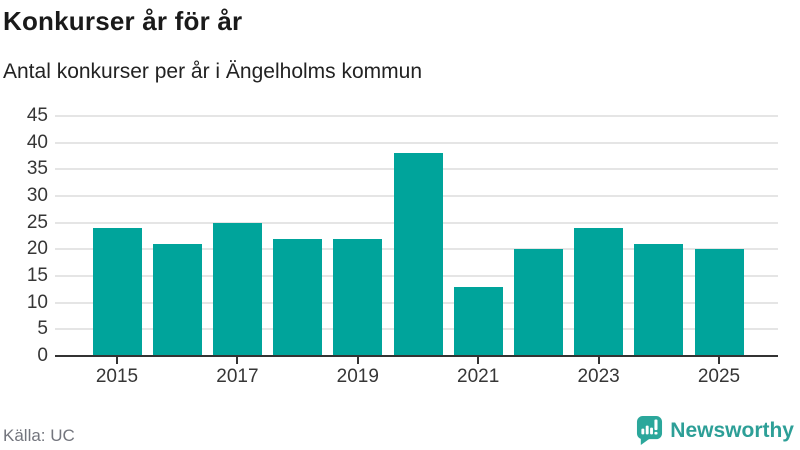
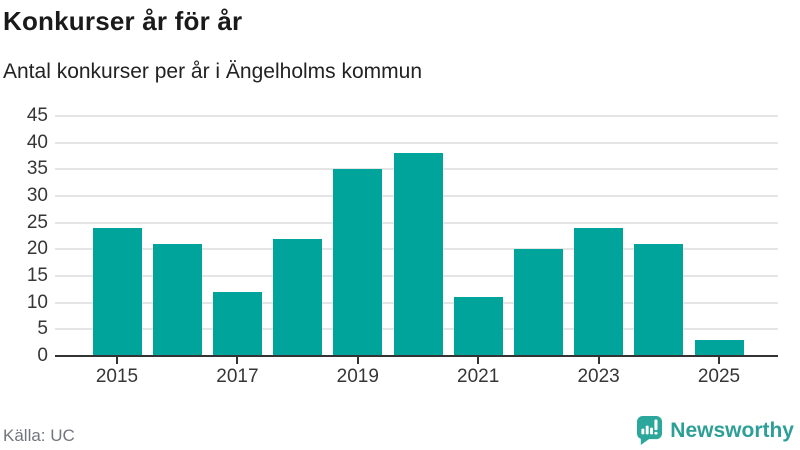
2017: 25 -> 12
2019: 22 -> 35
2021: 13 -> 11
2025: 20 -> 3
